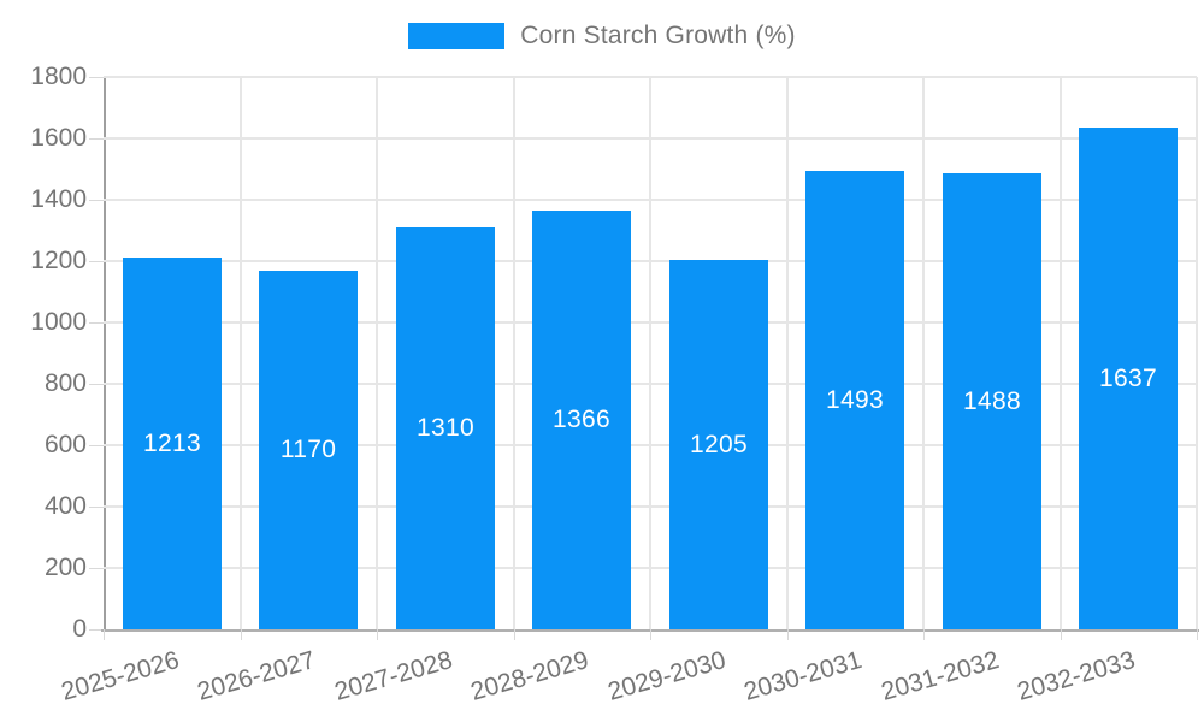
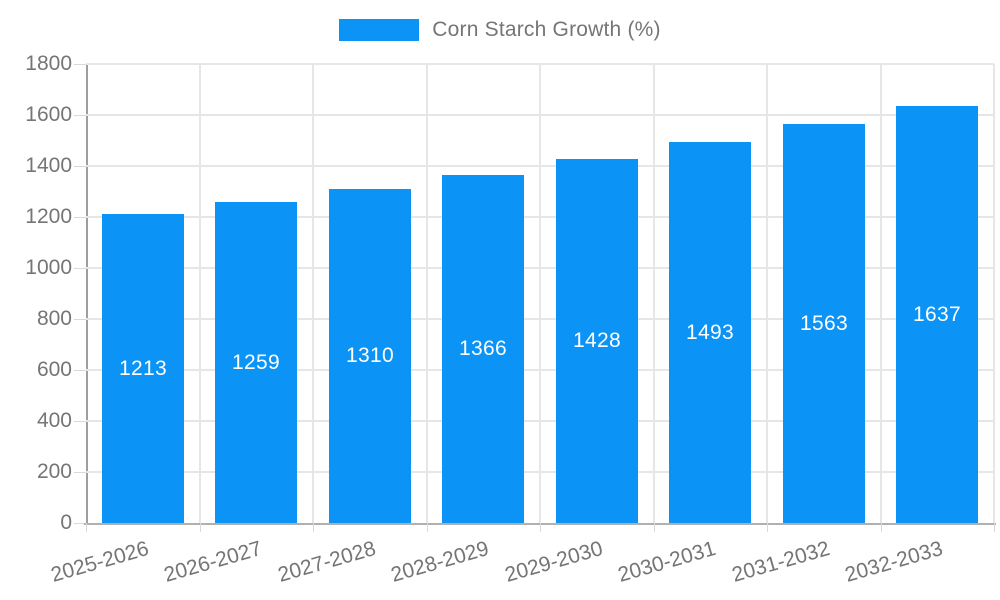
2026-2027: 1170 -> 1259
2029-2030: 1205 -> 1428
2031-2032: 1488 -> 1563
